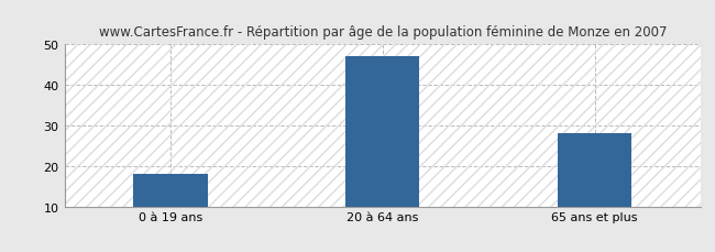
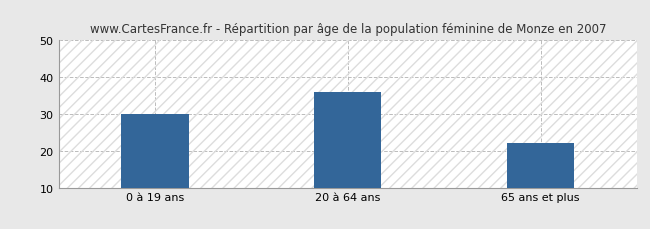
0 à 19 ans: 18 -> 30
20 à 64 ans: 47 -> 36
65 ans et plus: 28 -> 22
